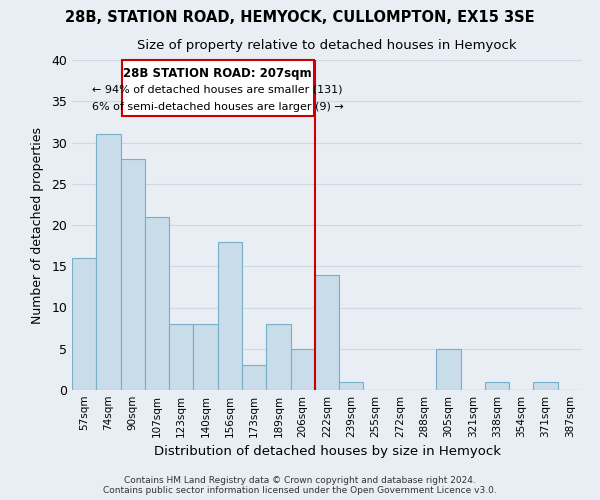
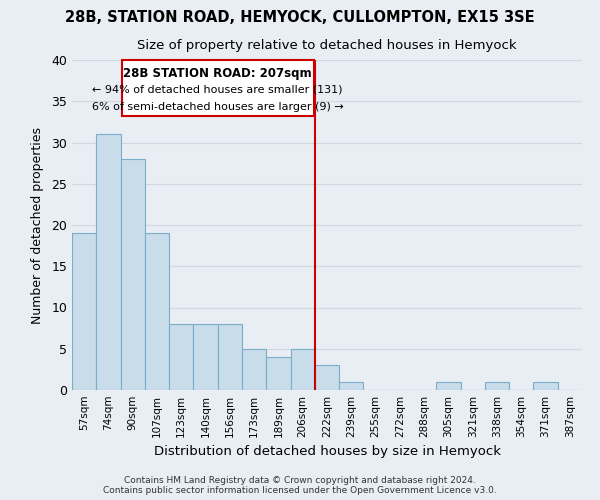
57sqm: 16 -> 19
107sqm: 21 -> 19
156sqm: 18 -> 8
173sqm: 3 -> 5
189sqm: 8 -> 4
222sqm: 14 -> 3
305sqm: 5 -> 1
